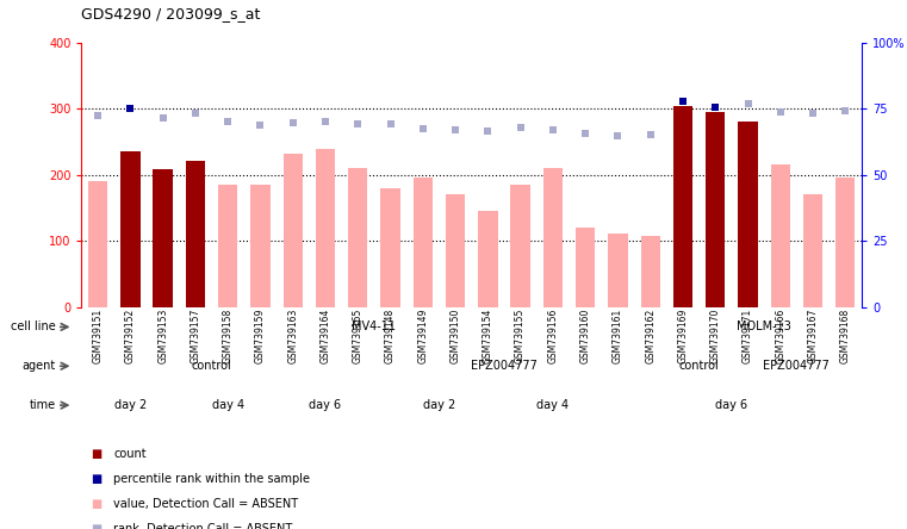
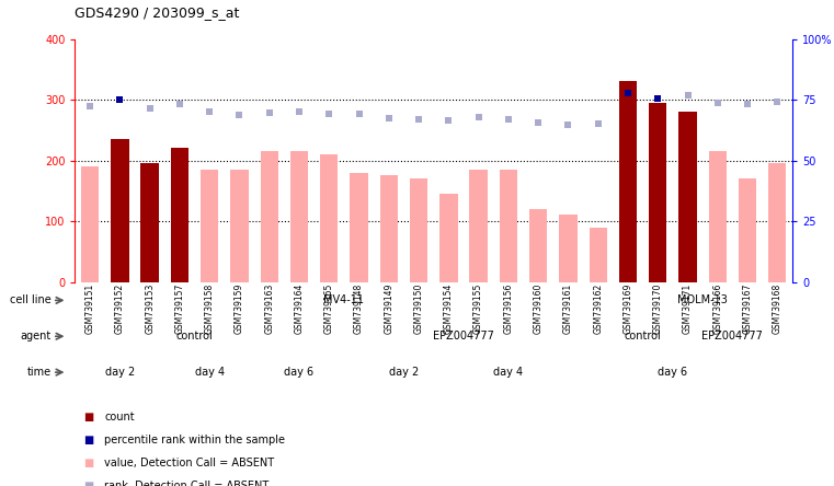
GSM739153: 208 -> 195
GSM739163: 232 -> 215
GSM739164: 238 -> 215
GSM739149: 196 -> 175
GSM739156: 210 -> 185
GSM739162: 108 -> 90
GSM739169: 304 -> 330
